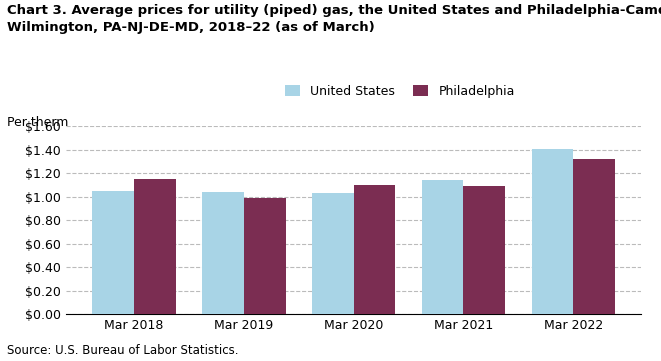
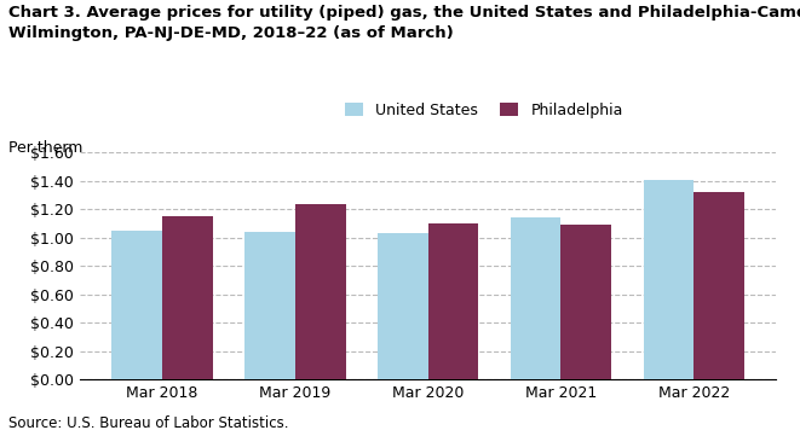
Philadelphia/Mar 2019: $0.99 -> $1.24
